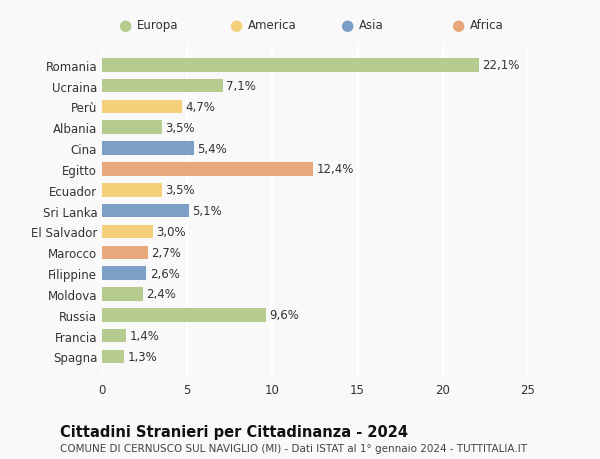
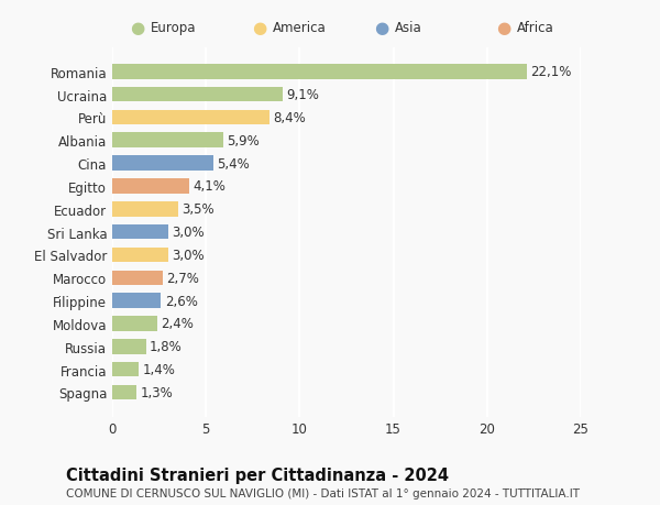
Ucraina: 7,1% -> 9,1%
Perù: 4,7% -> 8,4%
Albania: 3,5% -> 5,9%
Egitto: 12,4% -> 4,1%
Sri Lanka: 5,1% -> 3,0%
Russia: 9,6% -> 1,8%
